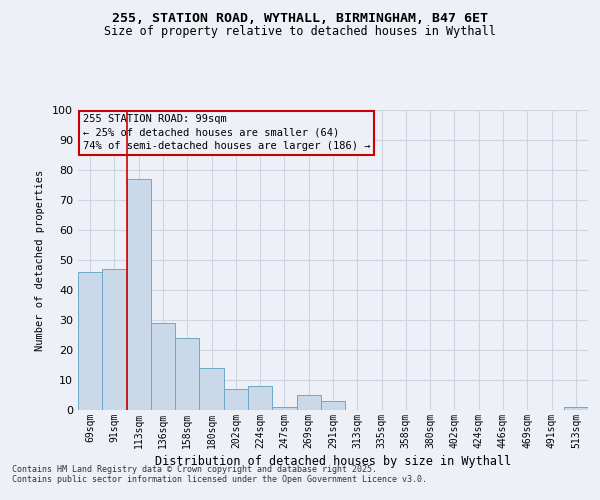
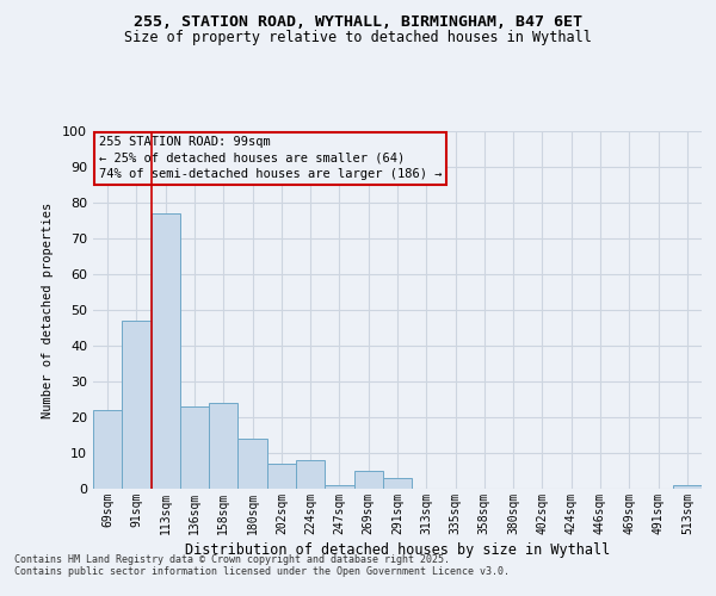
69sqm: 46 -> 22
136sqm: 29 -> 23
